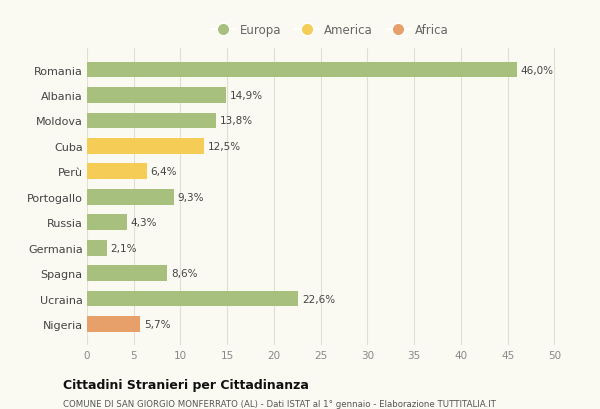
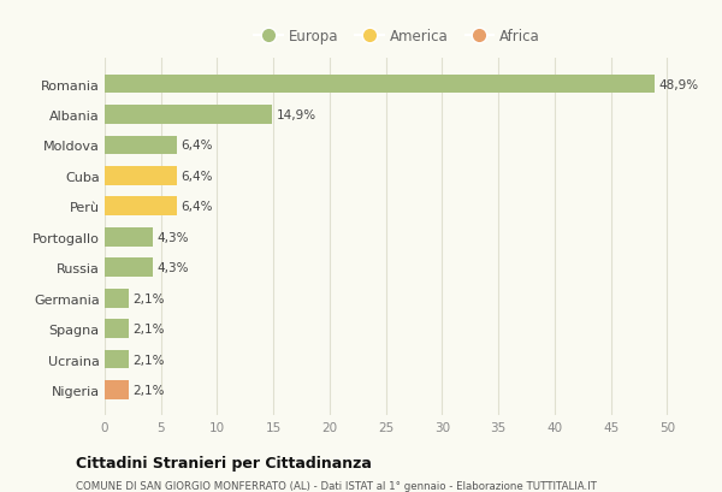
Romania: 46,0% -> 48,9%
Moldova: 13,8% -> 6,4%
Cuba: 12,5% -> 6,4%
Portogallo: 9,3% -> 4,3%
Spagna: 8,6% -> 2,1%
Ucraina: 22,6% -> 2,1%
Nigeria: 5,7% -> 2,1%
